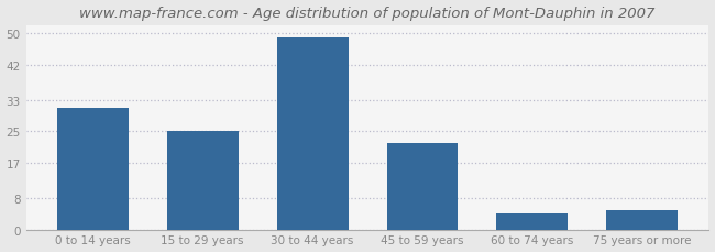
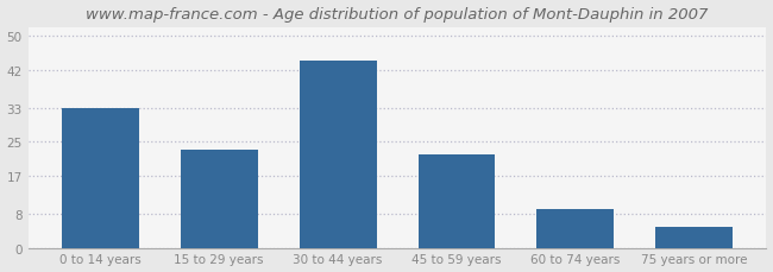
0 to 14 years: 31 -> 33
15 to 29 years: 25 -> 23
30 to 44 years: 49 -> 44
60 to 74 years: 4 -> 9
